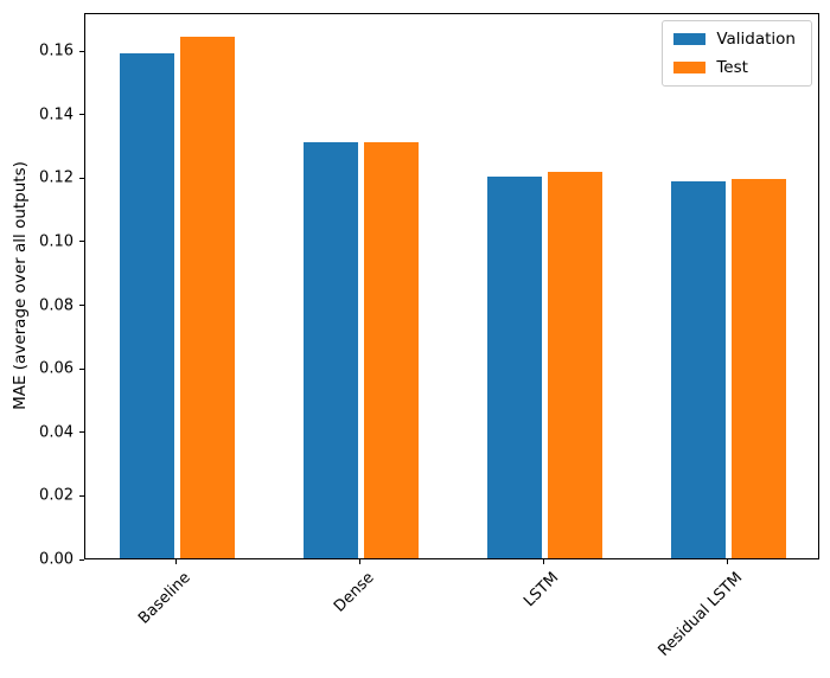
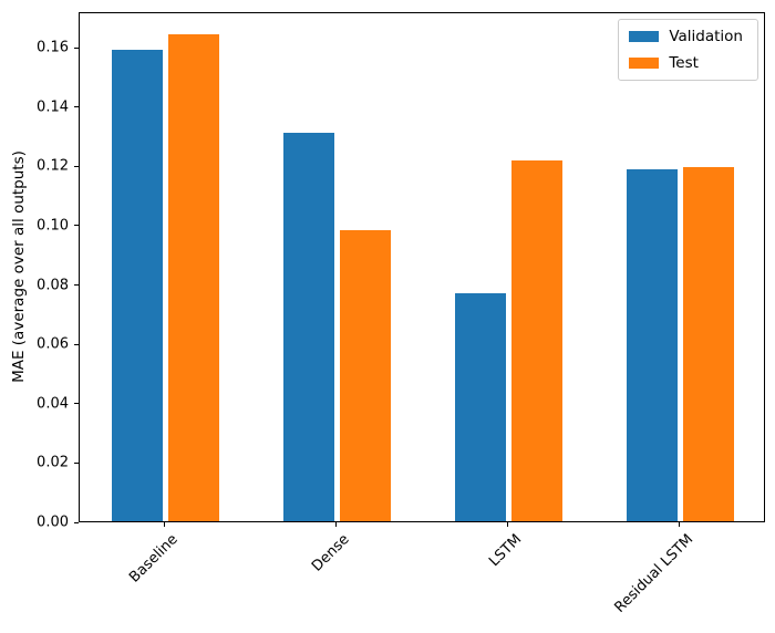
Test/Dense: 0.131 -> 0.098
Validation/LSTM: 0.120 -> 0.077
